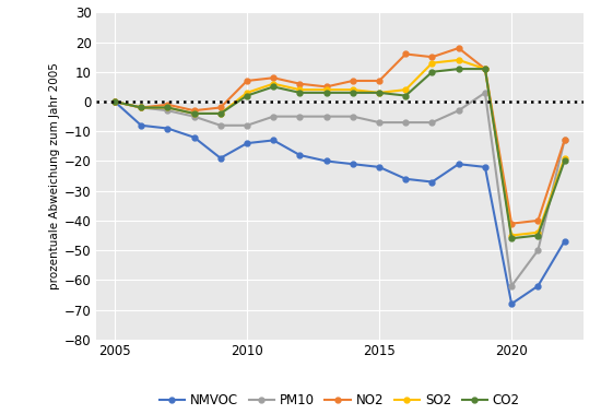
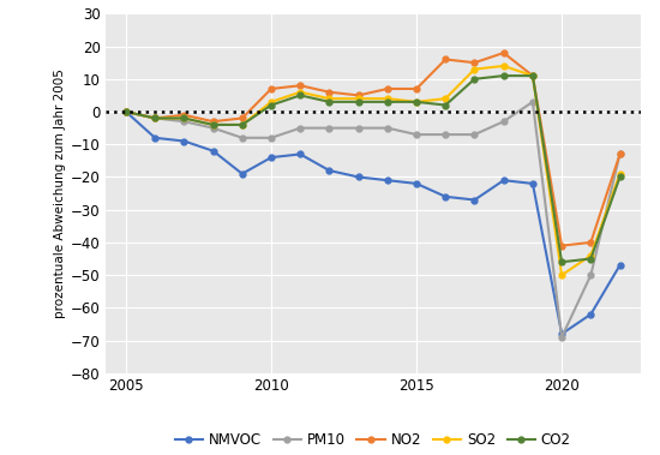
PM10/2020: -62 -> -69
SO2/2020: -45 -> -50
